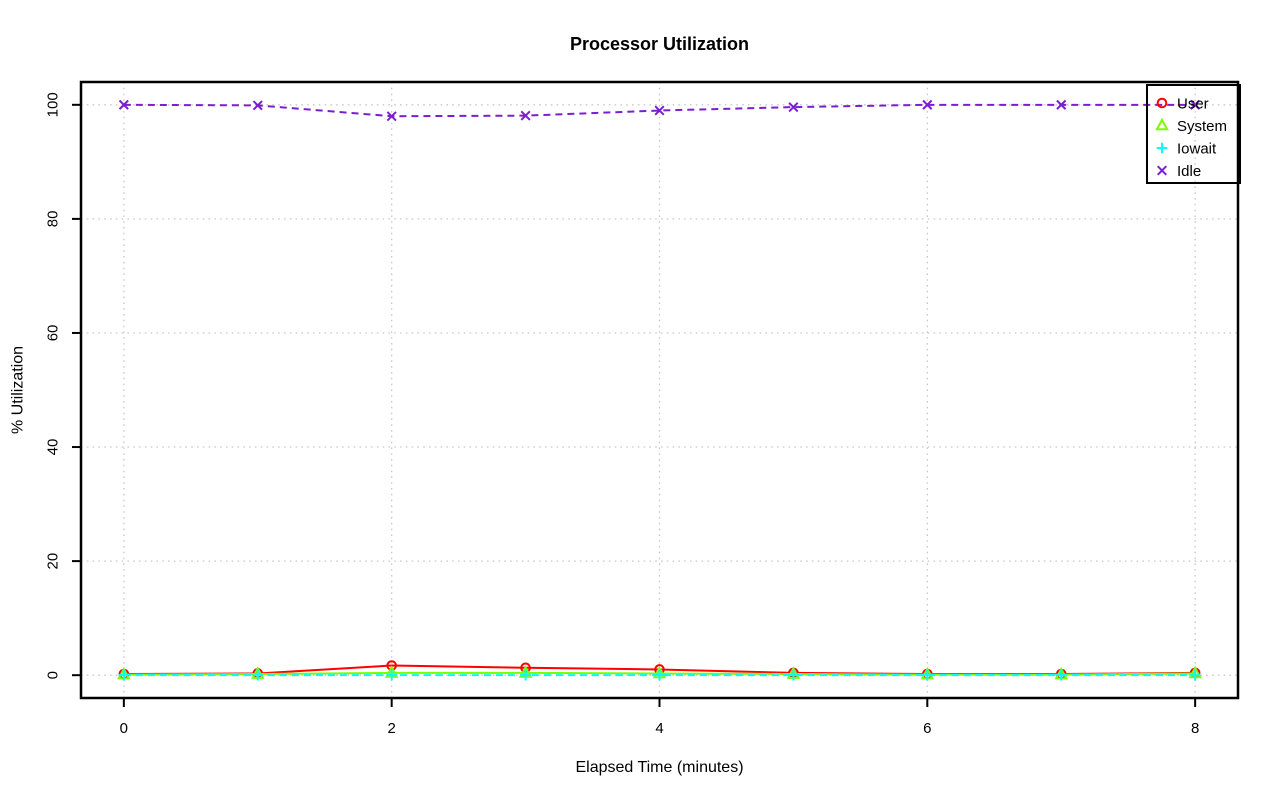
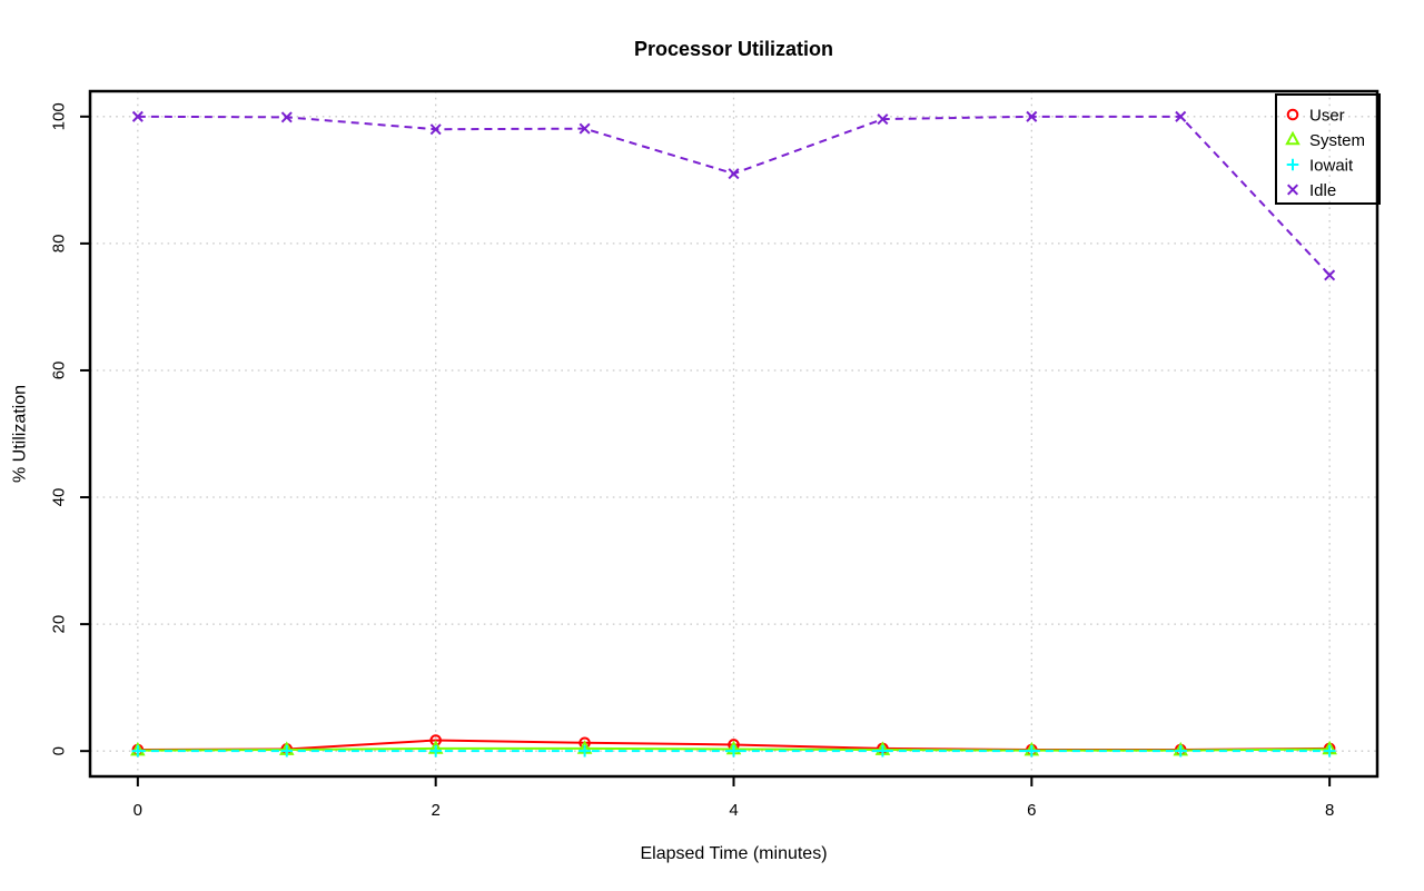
Idle/4: 99 -> 91
Idle/8: 100 -> 75
